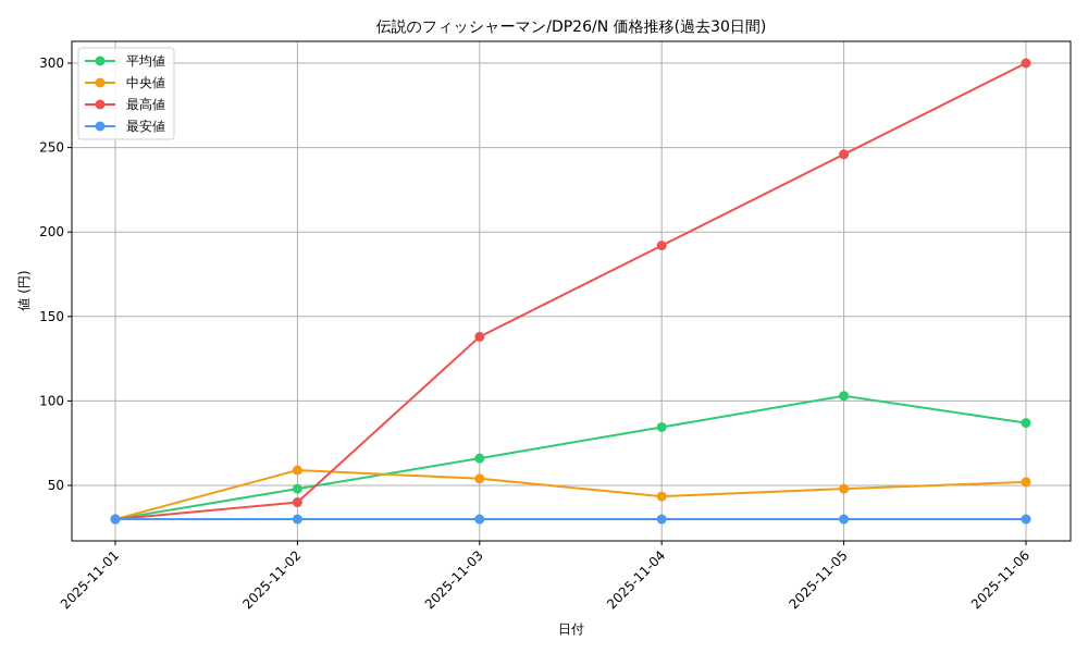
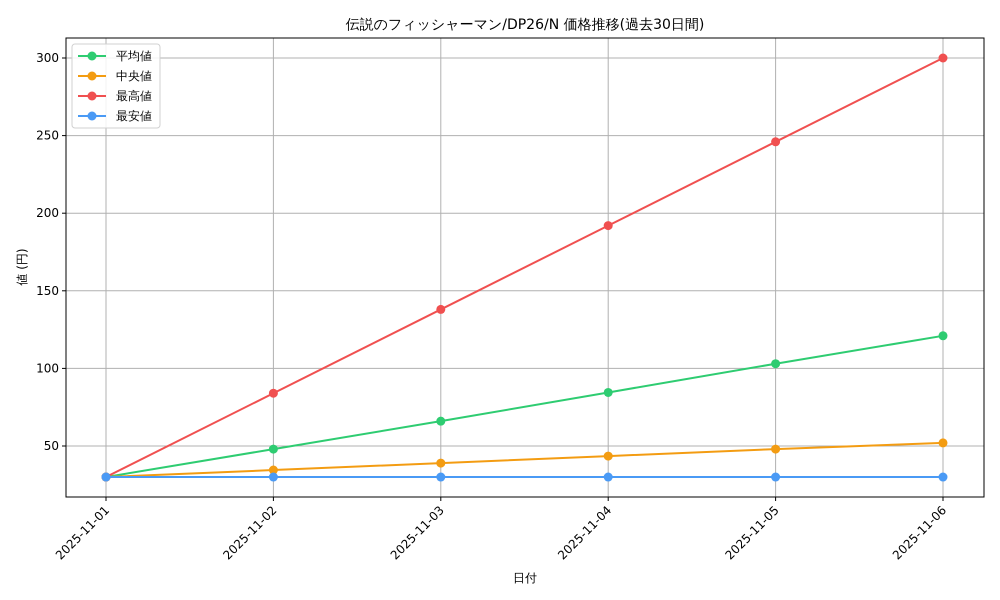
中央値/2025-11-02: 59 -> 34
最高値/2025-11-02: 40 -> 84
中央値/2025-11-03: 54 -> 39
平均値/2025-11-06: 87 -> 121
